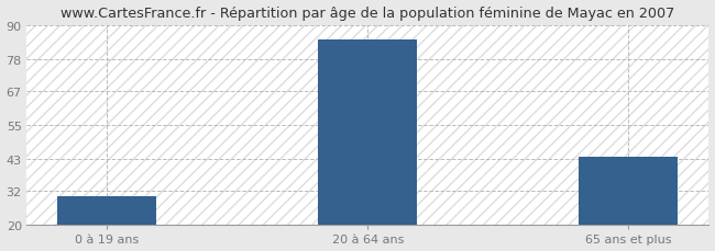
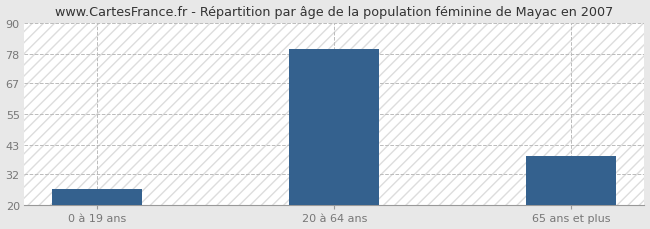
0 à 19 ans: 30 -> 26
20 à 64 ans: 85 -> 80
65 ans et plus: 44 -> 39
